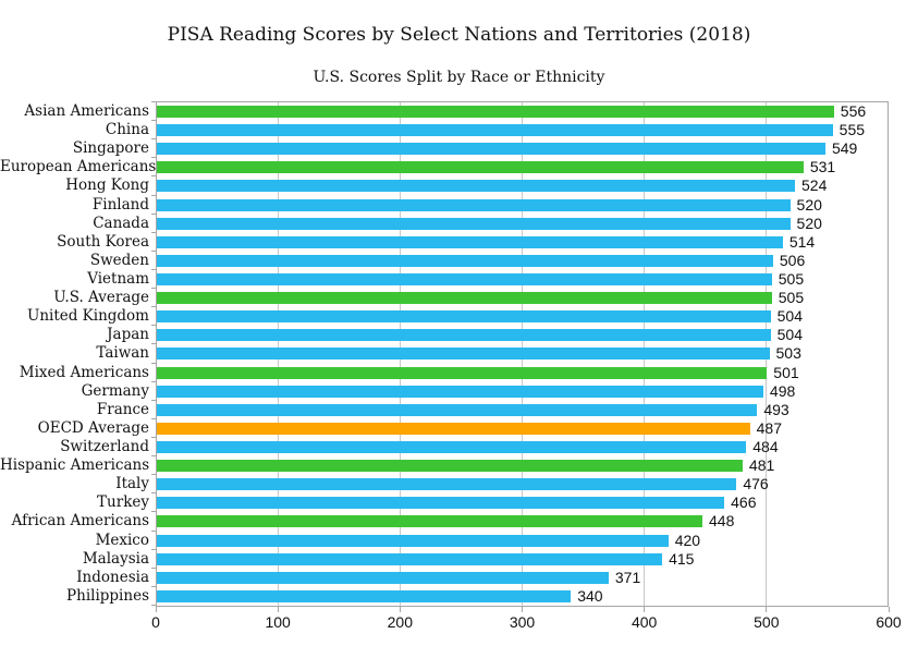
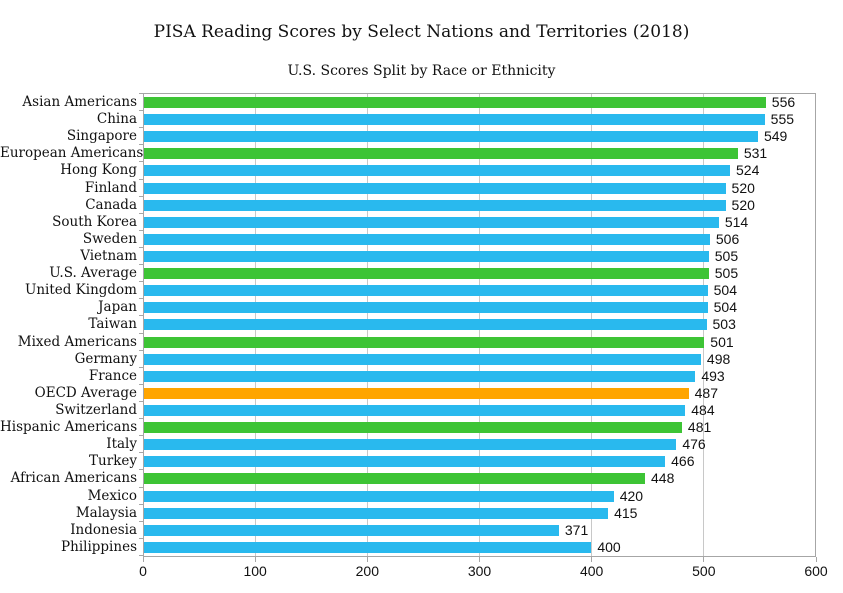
Philippines: 340 -> 400
